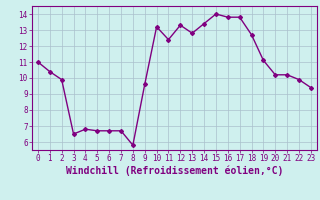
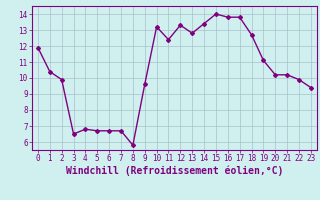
0: 11.0 -> 11.9
